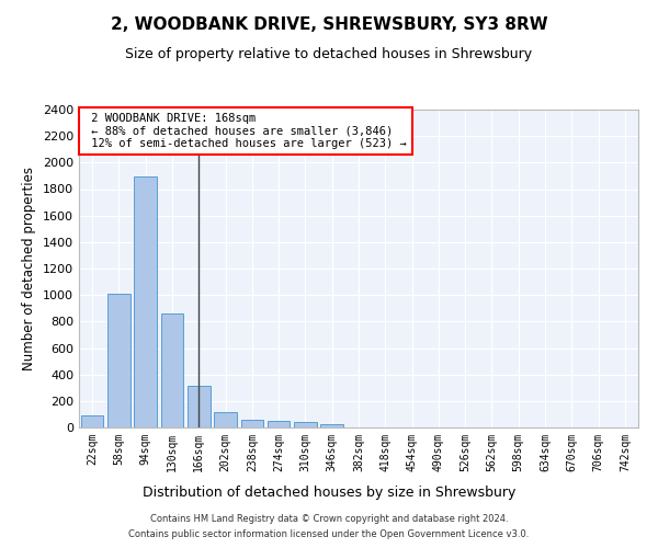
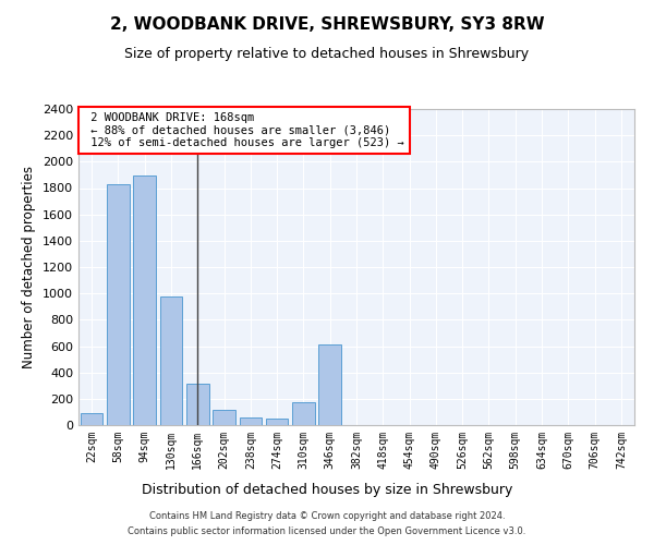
58sqm: 1010 -> 1830
130sqm: 860 -> 980
310sqm: 40 -> 170
346sqm: 20 -> 610
